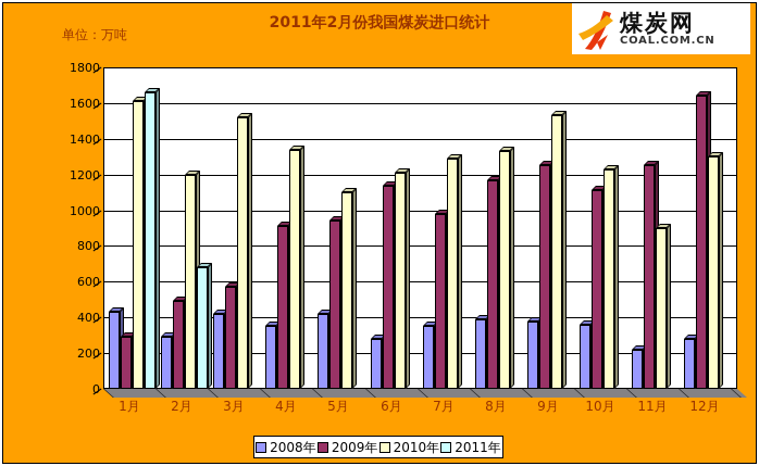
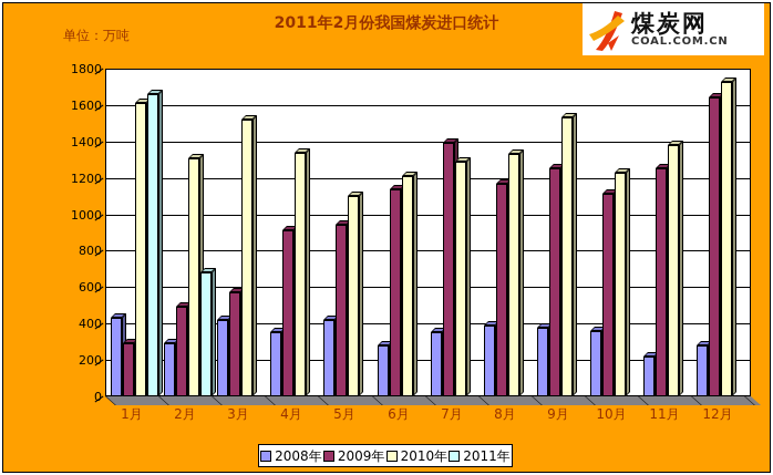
2010年/2月: 1200 -> 1310
2009年/7月: 980 -> 1390
2010年/11月: 900 -> 1380
2010年/12月: 1300 -> 1730
